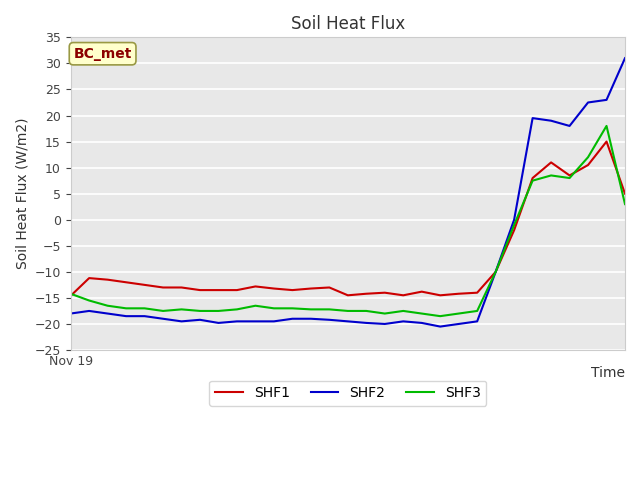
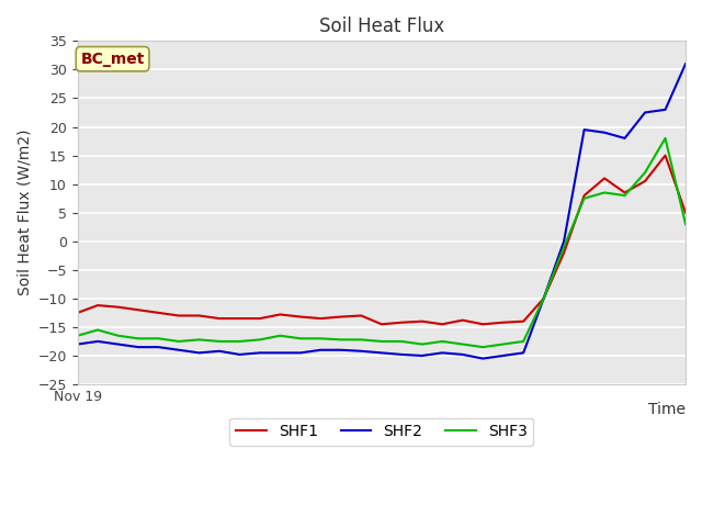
SHF1/Nov 19: -14.6 -> -12.5
SHF3/Nov 19: -14.2 -> -16.5
